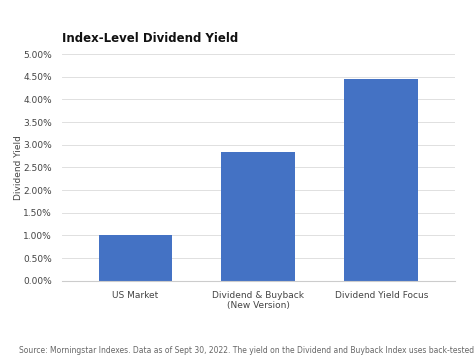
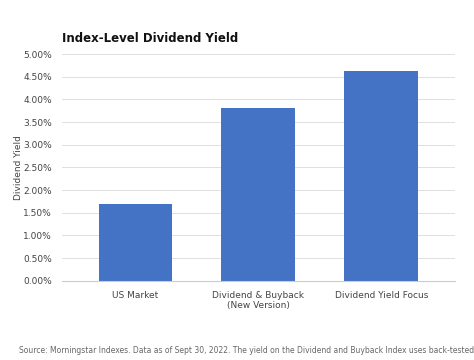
US Market: 1.00% -> 1.70%
Dividend & Buyback (New Version): 2.85% -> 3.80%
Dividend Yield Focus: 4.45% -> 4.63%
